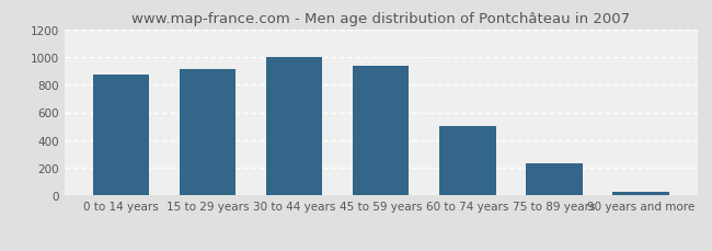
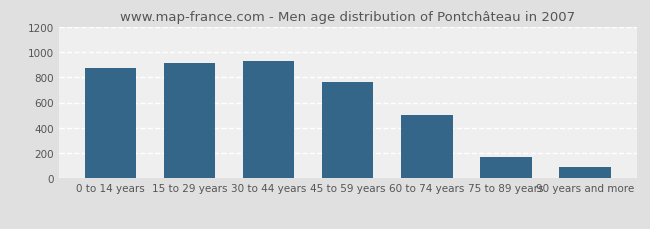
30 to 44 years: 1000 -> 930
45 to 59 years: 940 -> 760
75 to 89 years: 240 -> 170
90 years and more: 30 -> 90
